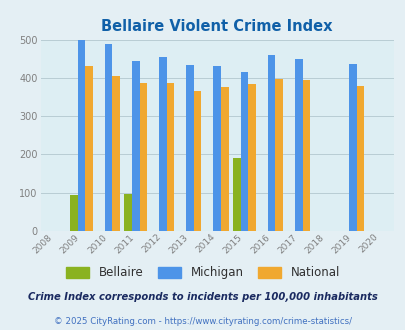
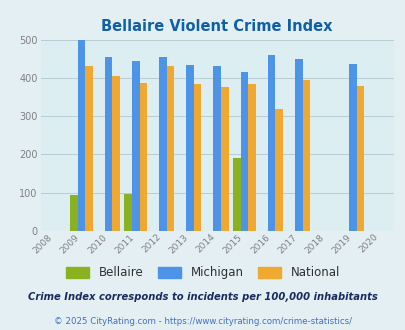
Michigan/2010: 488 -> 455
National/2012: 387 -> 430
National/2013: 367 -> 385
National/2016: 396 -> 320
